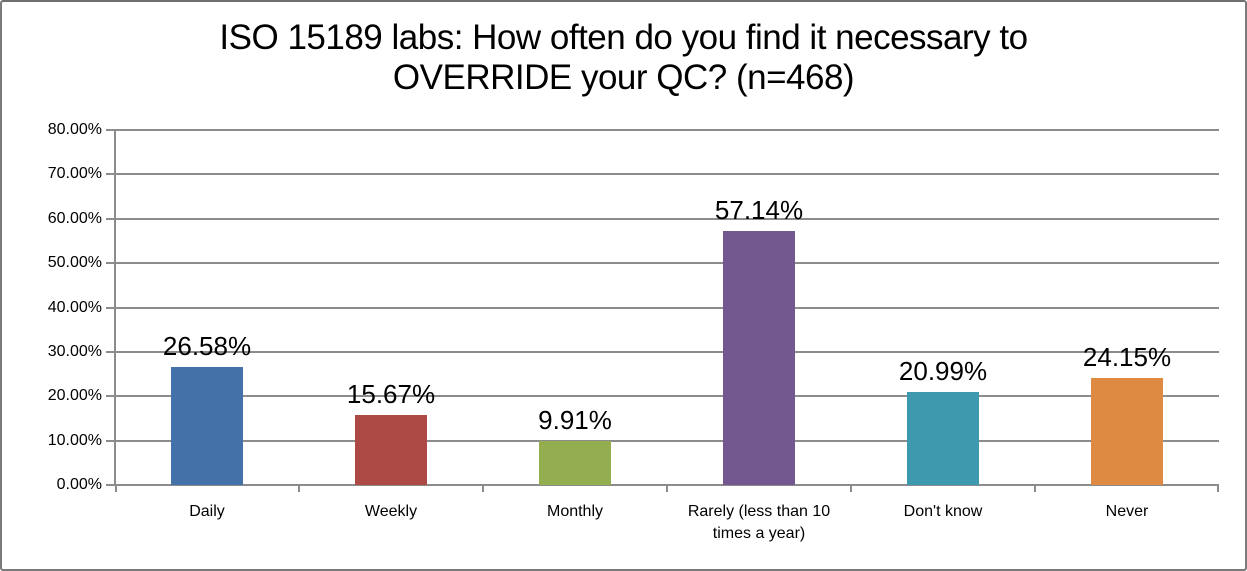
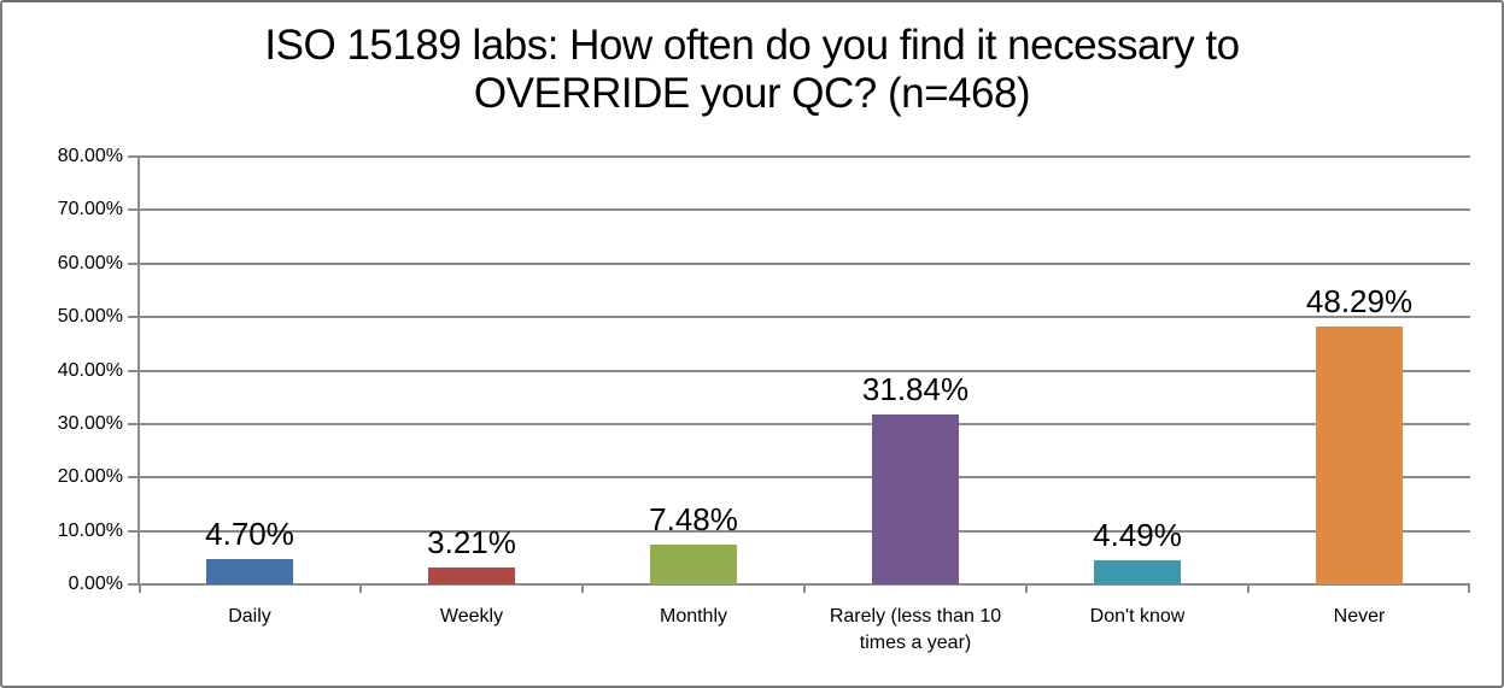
Daily: 26.58% -> 4.70%
Weekly: 15.67% -> 3.21%
Monthly: 9.91% -> 7.48%
Rarely (less than 10 times a year): 57.14% -> 31.84%
Don't know: 20.99% -> 4.49%
Never: 24.15% -> 48.29%
